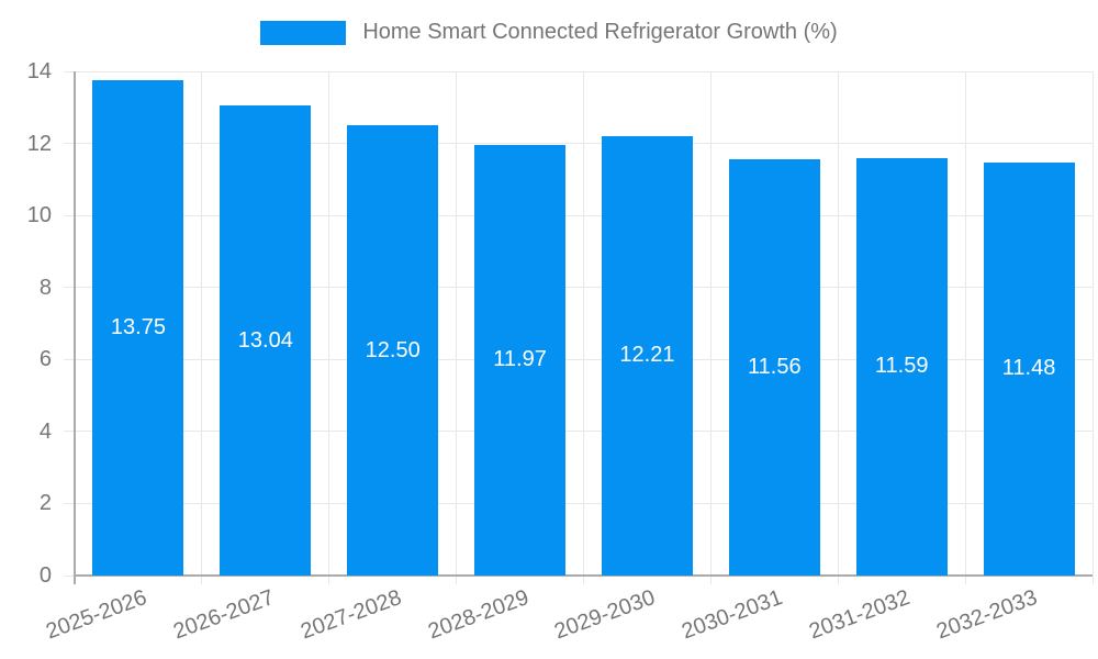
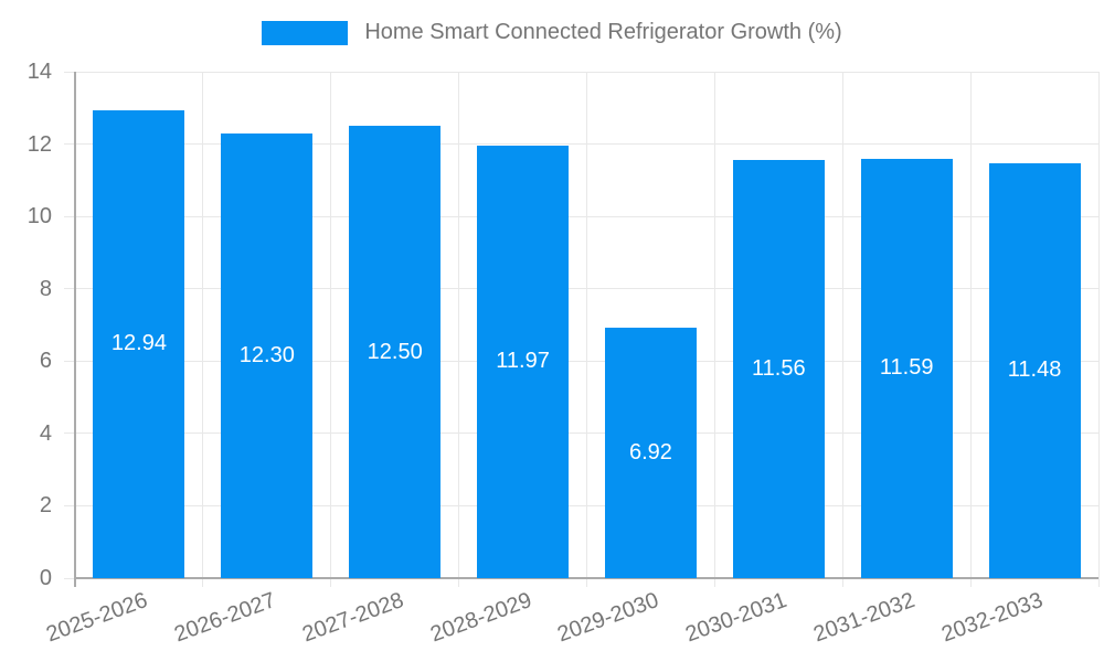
2025-2026: 13.75 -> 12.94
2026-2027: 13.04 -> 12.30
2029-2030: 12.21 -> 6.92
